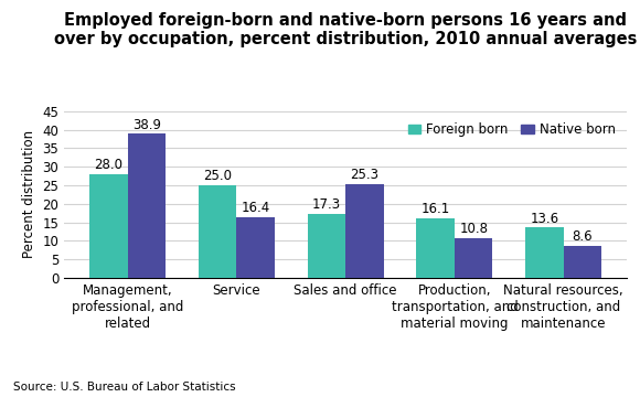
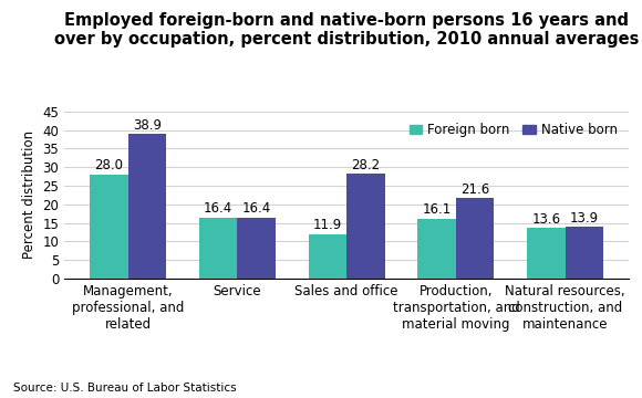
Foreign born/Service: 25.0 -> 16.4
Foreign born/Sales and office: 17.3 -> 11.9
Native born/Sales and office: 25.3 -> 28.2
Native born/Production, transportation, and material moving: 10.8 -> 21.6
Native born/Natural resources, construction, and maintenance: 8.6 -> 13.9
